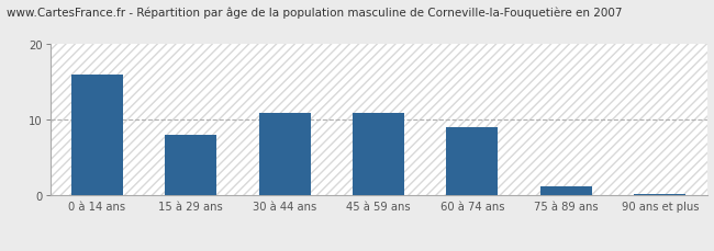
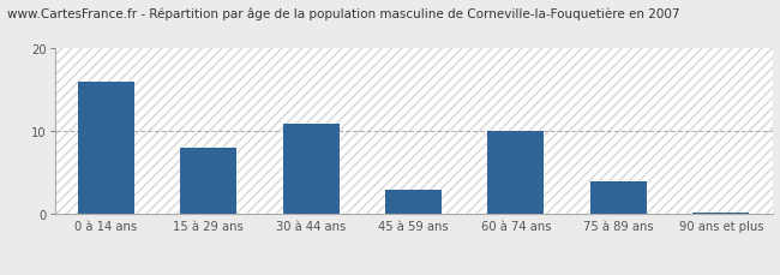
45 à 59 ans: 11.0 -> 3.0
60 à 74 ans: 9.0 -> 10.0
75 à 89 ans: 1.2 -> 4.0
